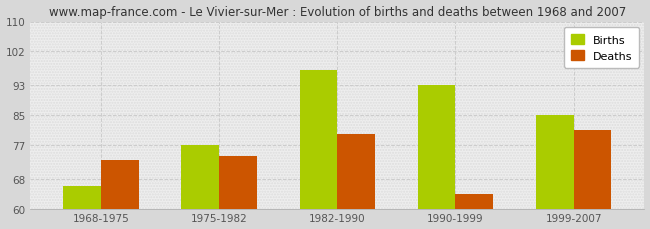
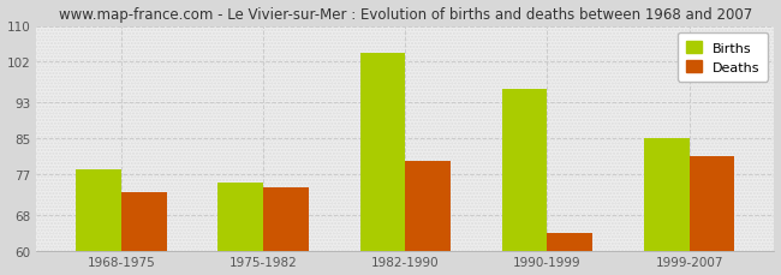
Births/1968-1975: 66 -> 78
Births/1975-1982: 77 -> 75
Births/1982-1990: 97 -> 104
Births/1990-1999: 93 -> 96
